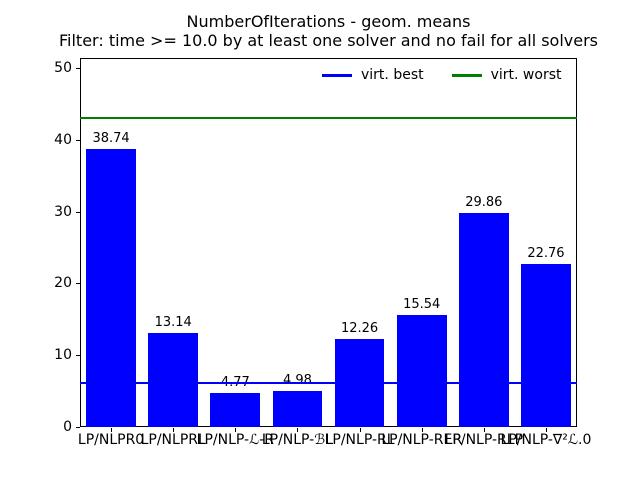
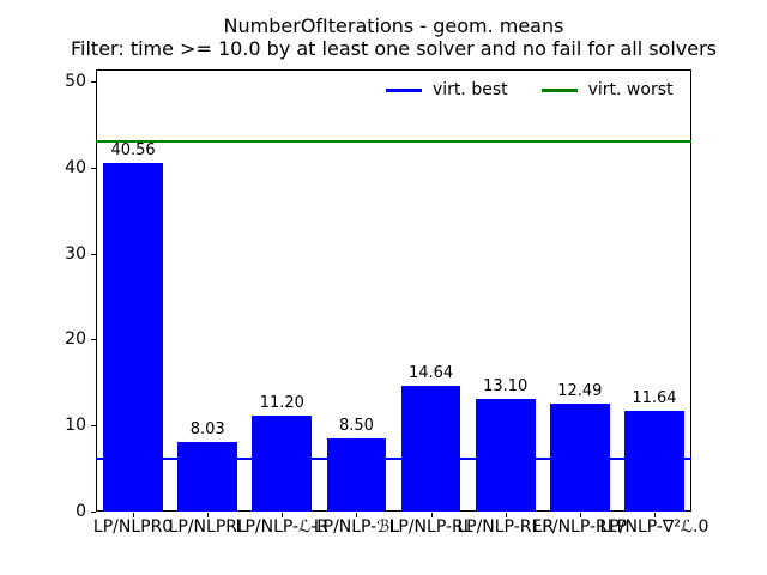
LP/NLPR0: 38.74 -> 40.56
LP/NLPRL: 13.14 -> 8.03
LP/NLP-ℒ-R: 4.77 -> 11.20
LP/NLP-ℬL: 4.98 -> 8.50
LP/NLP-RL: 12.26 -> 14.64
LP/NLP-RER: 15.54 -> 13.10
LP/NLP-RLP: 29.86 -> 12.49
LP/NLP-∇²ℒ.0: 22.76 -> 11.64
